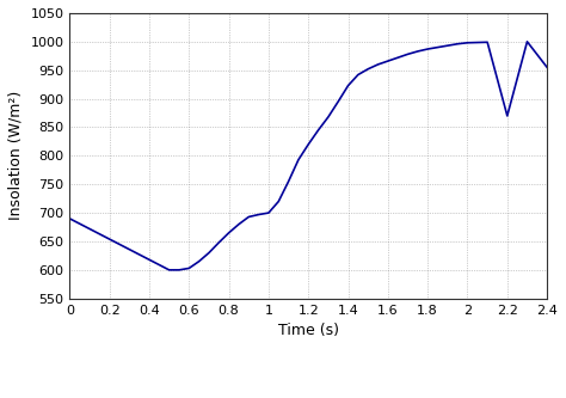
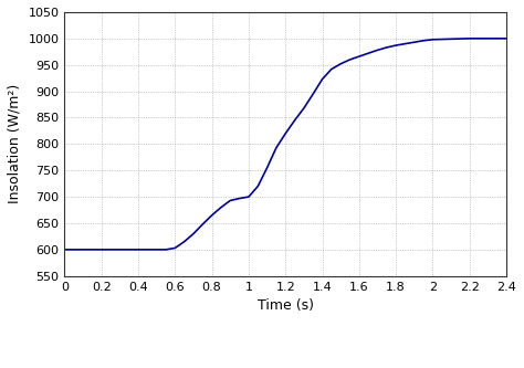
0: 690 -> 600
2.2: 870 -> 1000
2.4: 955 -> 1000
